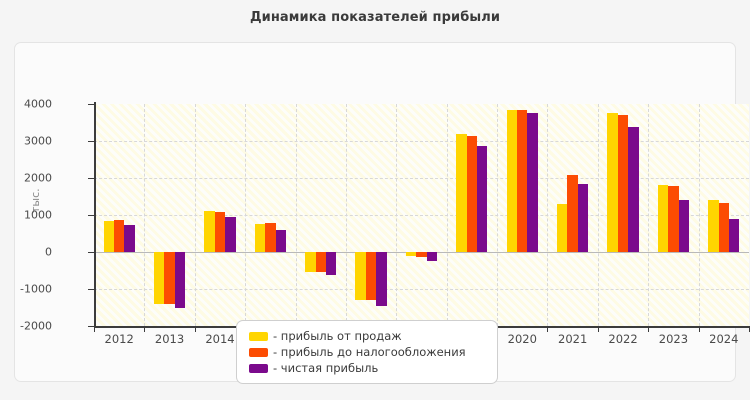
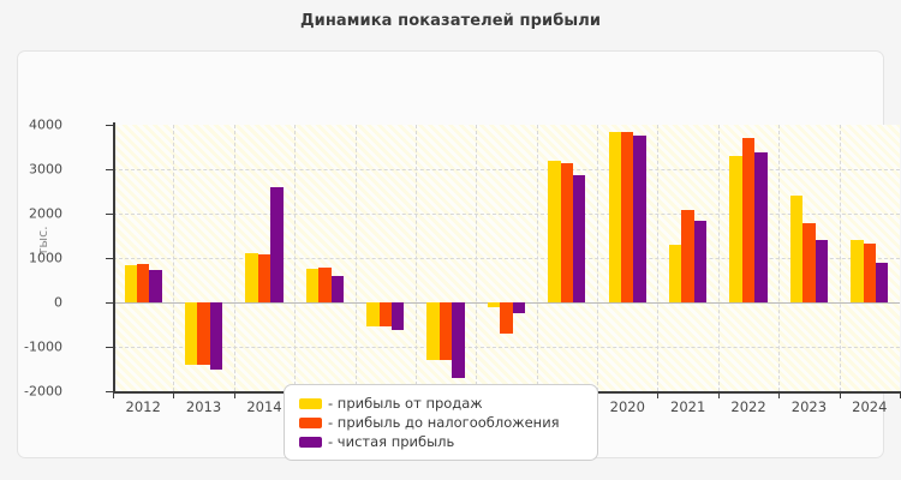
- чистая прибыль/2014: 1000 -> 2600
- чистая прибыль/2017: -1400 -> -1700
- прибыль до налогообложения/2018: -100 -> -700
- прибыль от продаж/2022: 3800 -> 3300
- прибыль от продаж/2023: 1800 -> 2400
